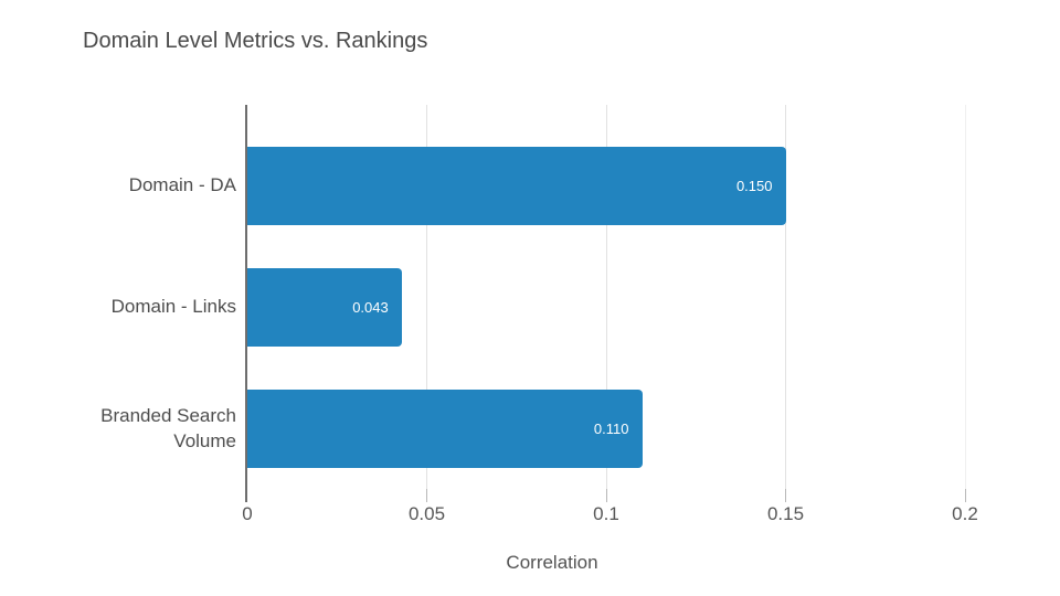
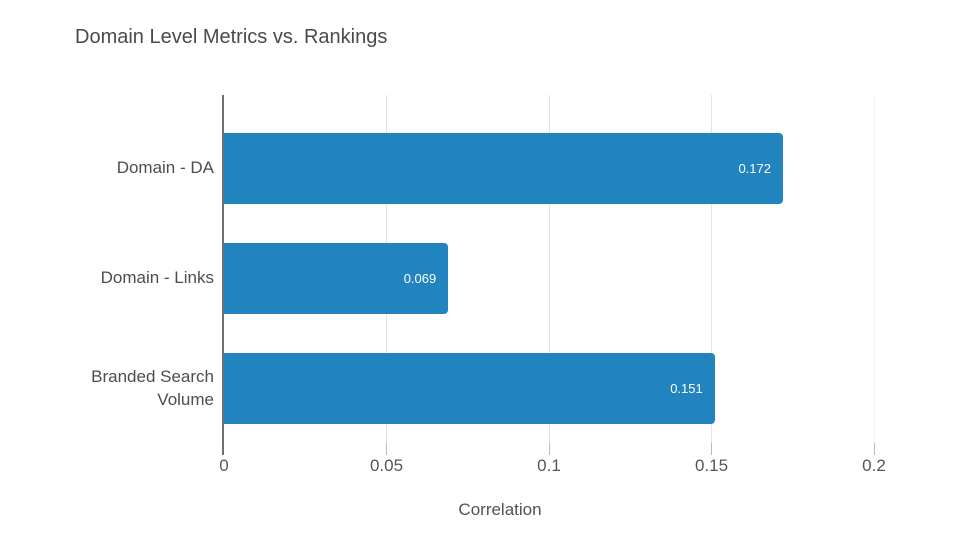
Domain - DA: 0.150 -> 0.172
Domain - Links: 0.043 -> 0.069
Branded Search Volume: 0.110 -> 0.151
